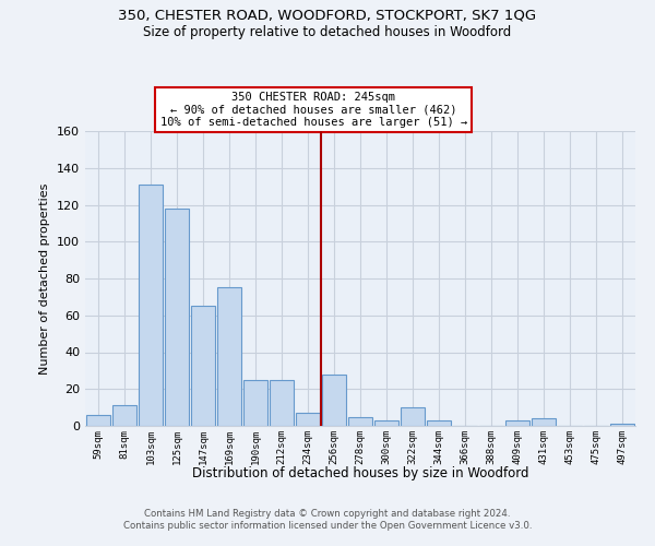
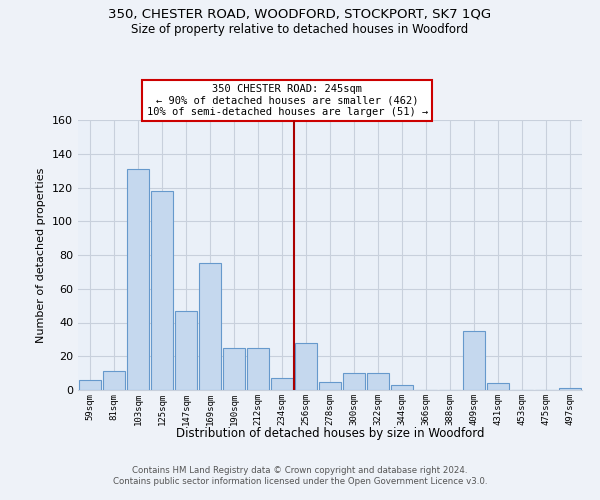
147sqm: 65 -> 47
300sqm: 3 -> 10
409sqm: 3 -> 35
